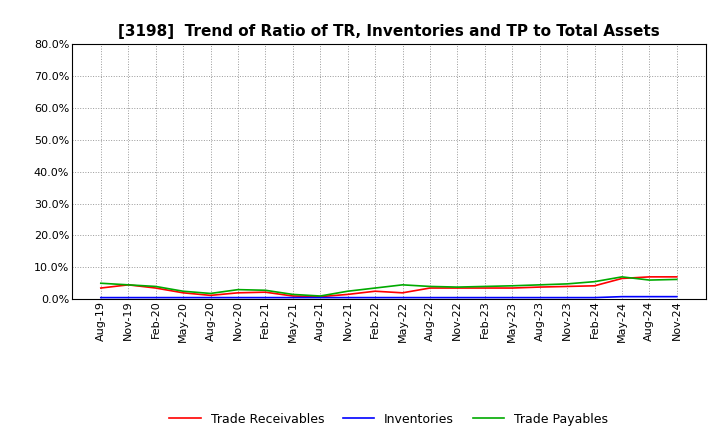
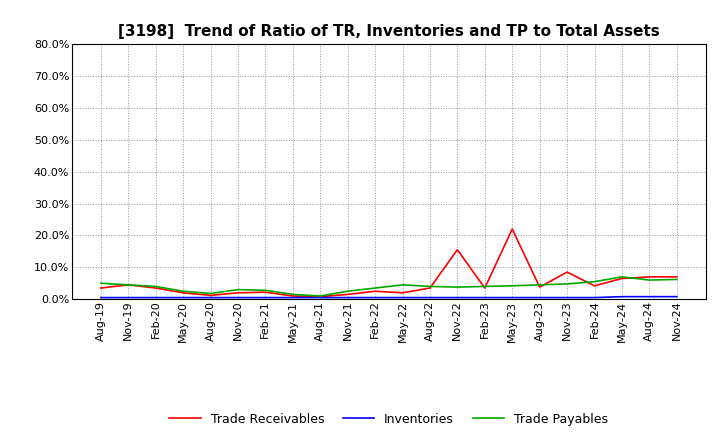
Trade Receivables/Nov-22: 3.5% -> 15.5%
Trade Receivables/May-23: 3.5% -> 22.0%
Trade Receivables/Nov-23: 4.0% -> 8.5%
